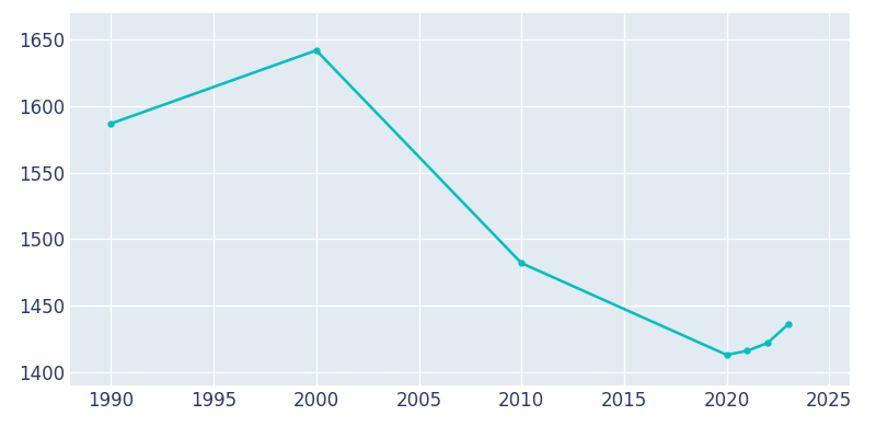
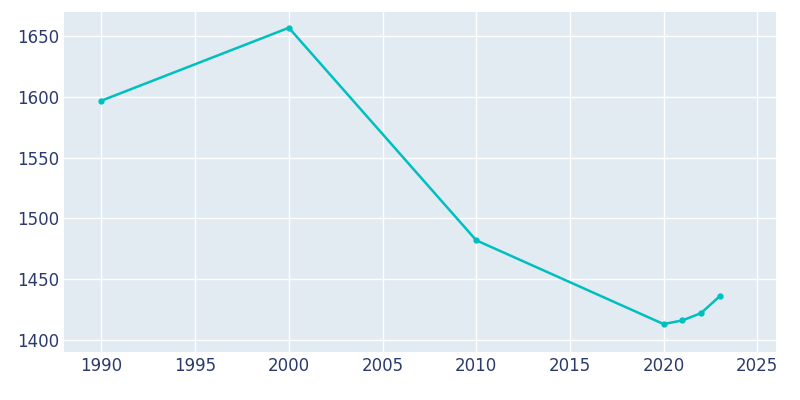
1990: 1587 -> 1597
2000: 1642 -> 1657
